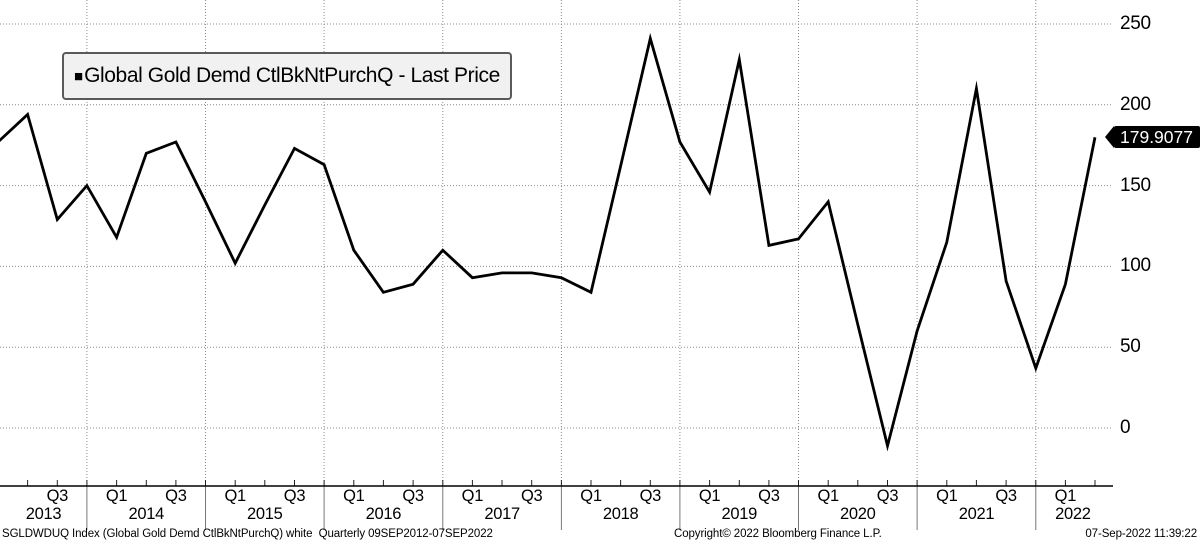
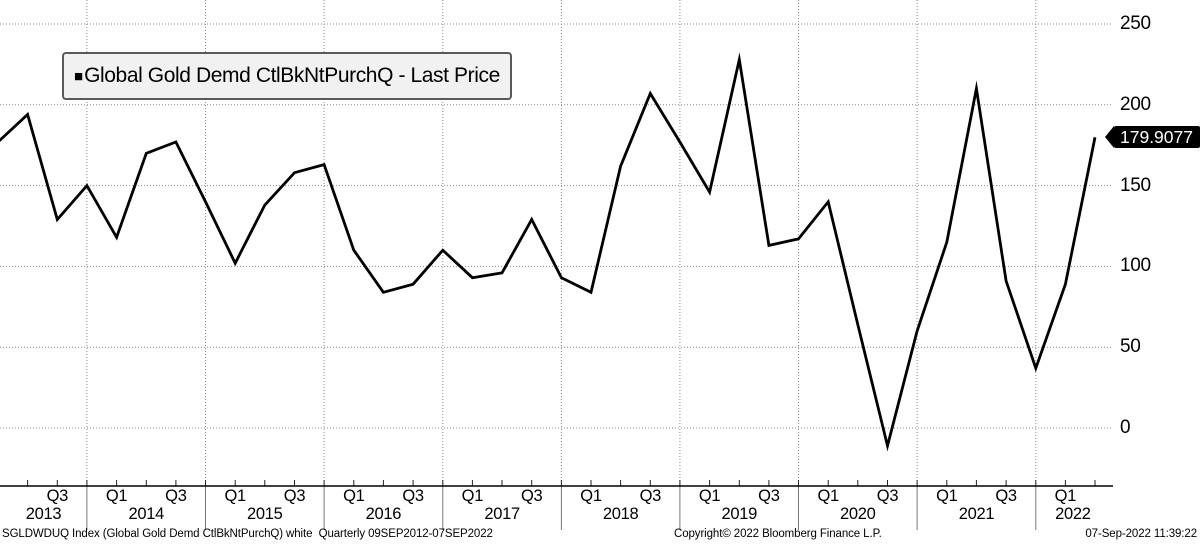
Q3 2015: 173 -> 158
Q3 2017: 96 -> 129
Q3 2018: 241 -> 207
